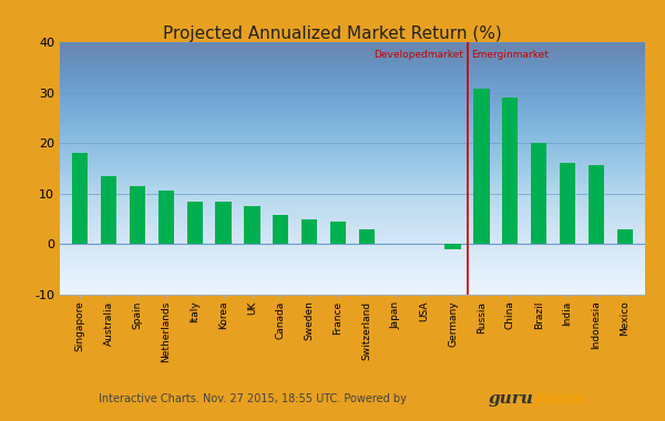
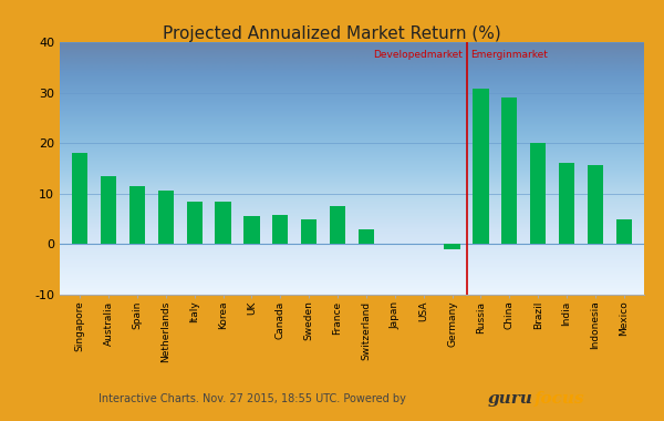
UK: 7.5 -> 5.5
France: 4.4 -> 7.5
Mexico: 3.0 -> 5.0
